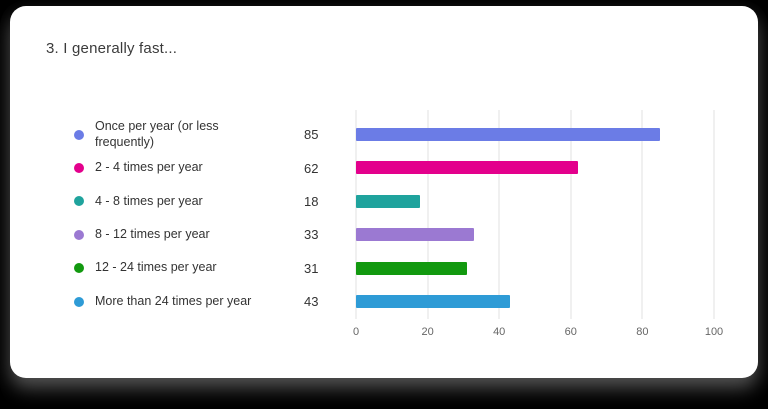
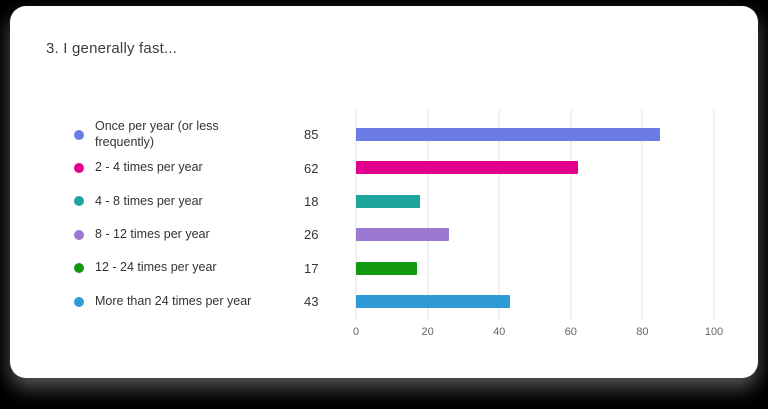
8 - 12 times per year: 33 -> 26
12 - 24 times per year: 31 -> 17
